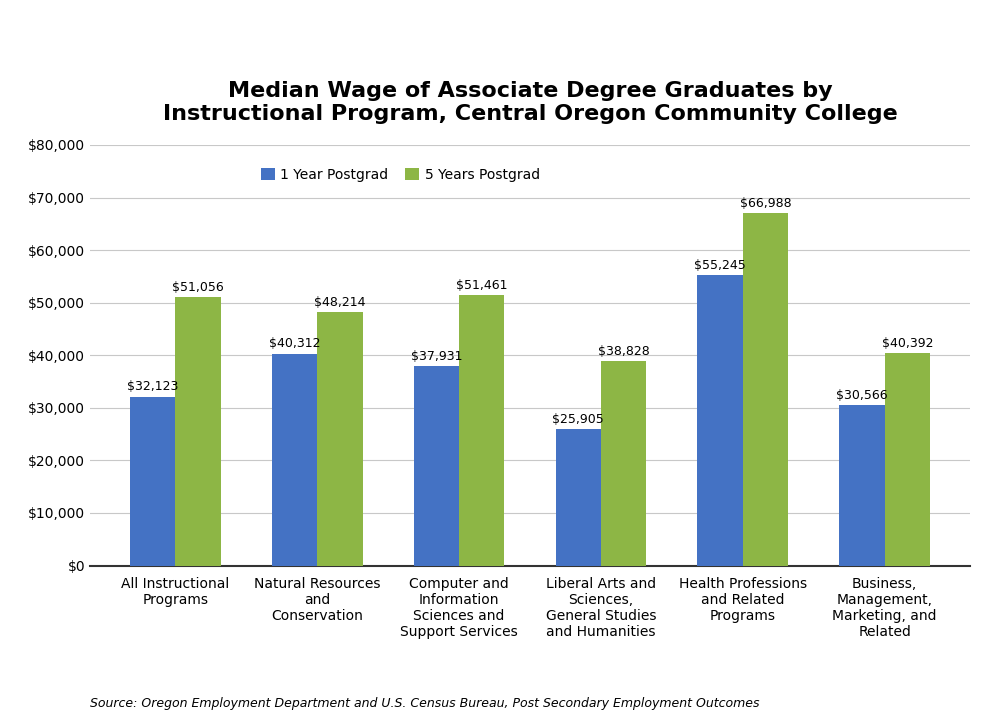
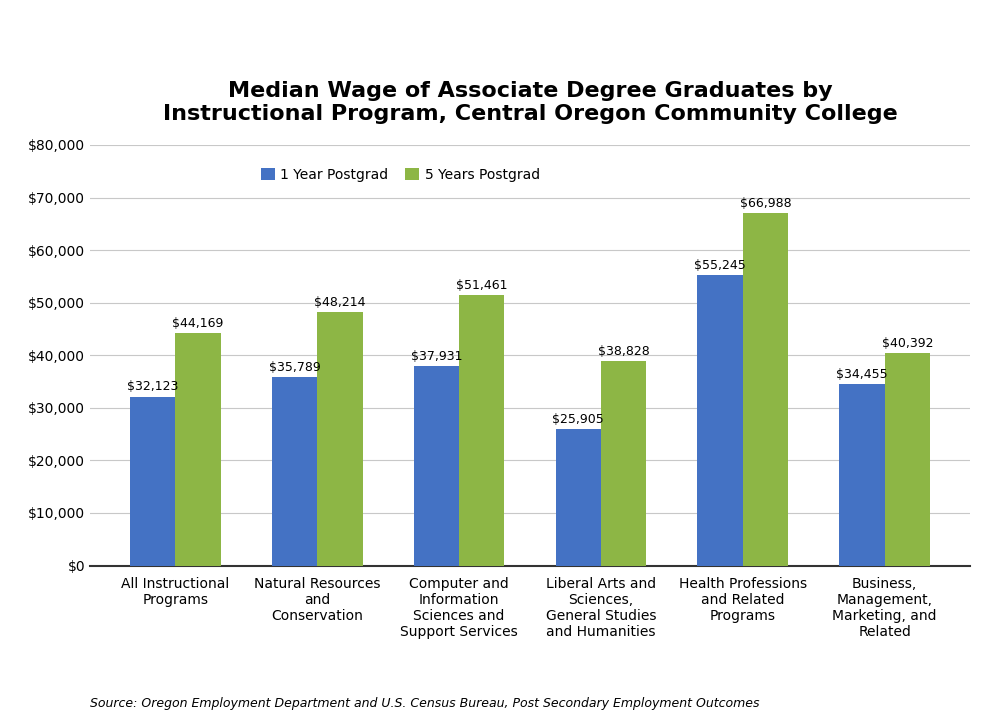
5 Years Postgrad/All Instructional Programs: $51,056 -> $44,169
1 Year Postgrad/Natural Resources and Conservation: $40,312 -> $35,789
1 Year Postgrad/Business, Management, Marketing, and Related: $30,566 -> $34,455
